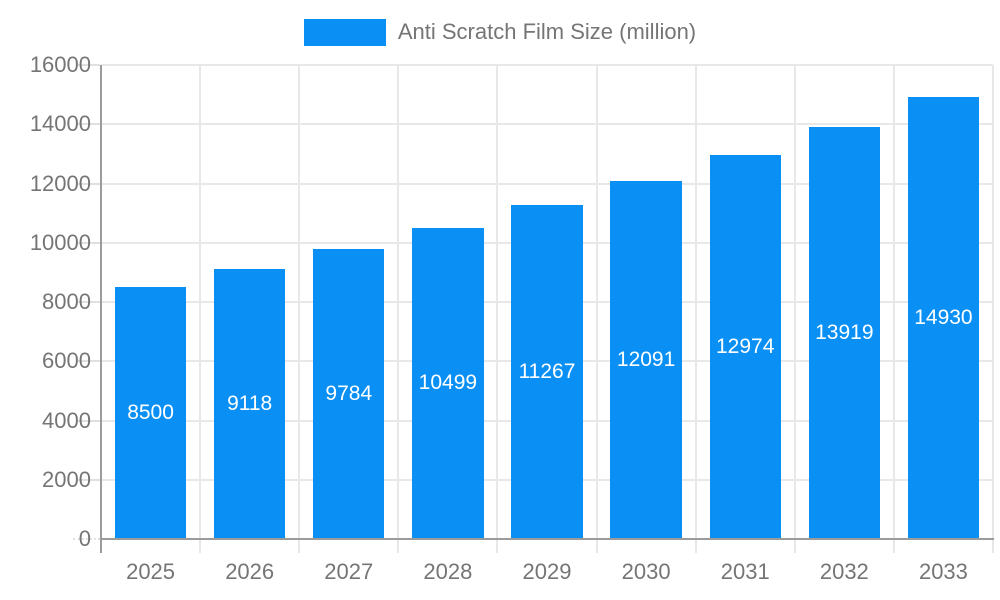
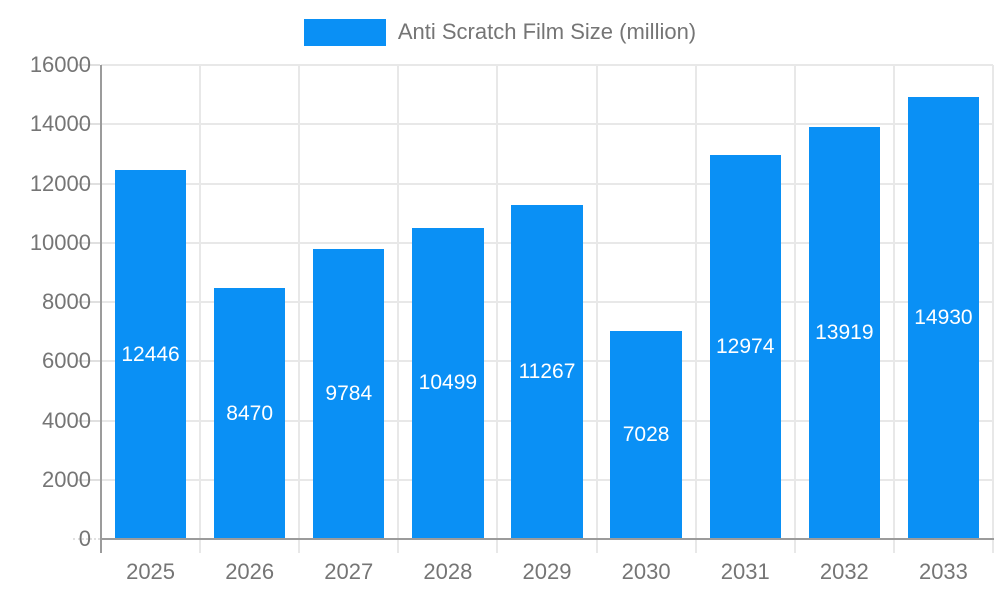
2025: 8500 -> 12446
2026: 9118 -> 8470
2030: 12091 -> 7028
